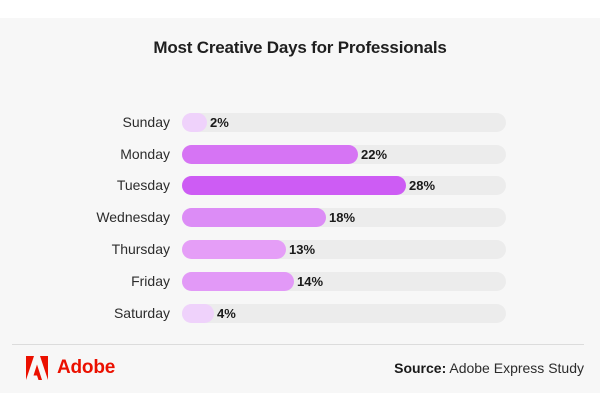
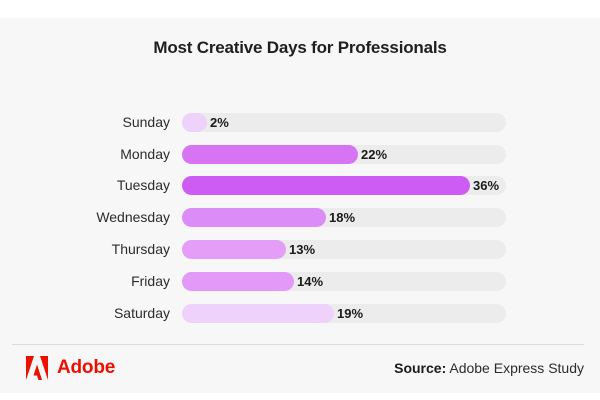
Tuesday: 28% -> 36%
Saturday: 4% -> 19%
